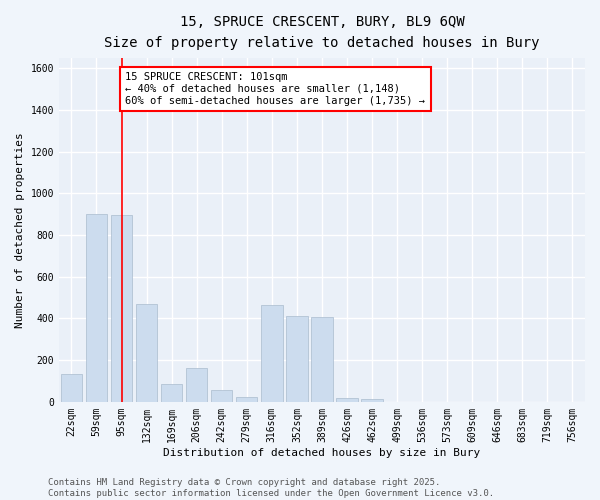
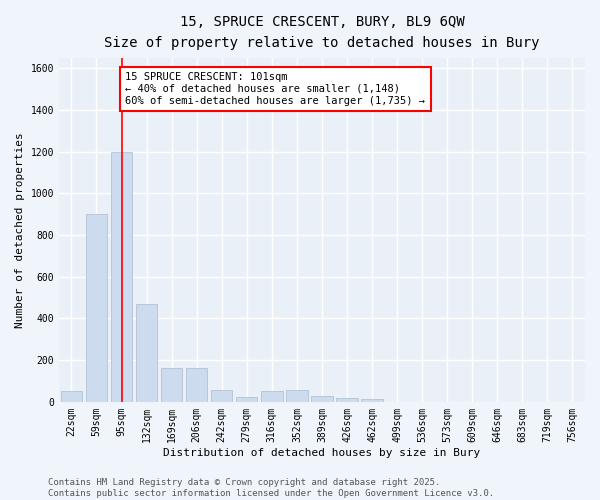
22sqm: 135 -> 50
95sqm: 895 -> 1200
169sqm: 85 -> 160
316sqm: 465 -> 50
352sqm: 410 -> 55
389sqm: 405 -> 30
